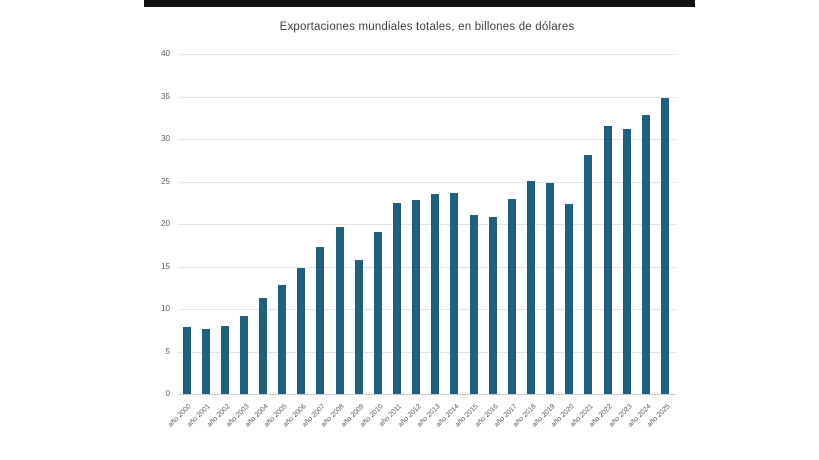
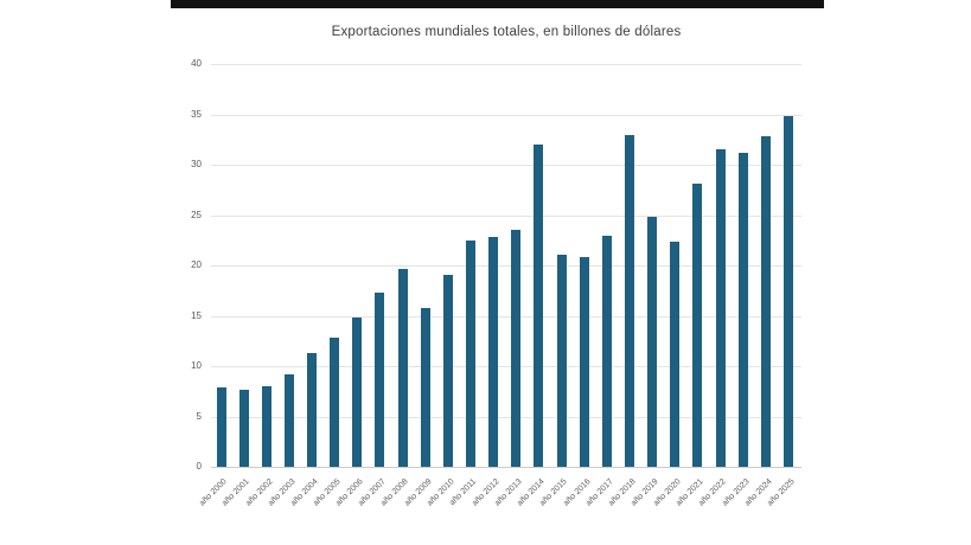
año 2014: 24 -> 32
año 2018: 25 -> 33
